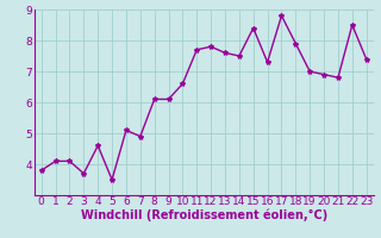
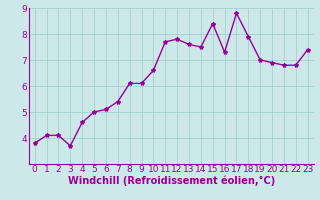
5: 3.5 -> 5.0
7: 4.9 -> 5.4
22: 8.5 -> 6.8
